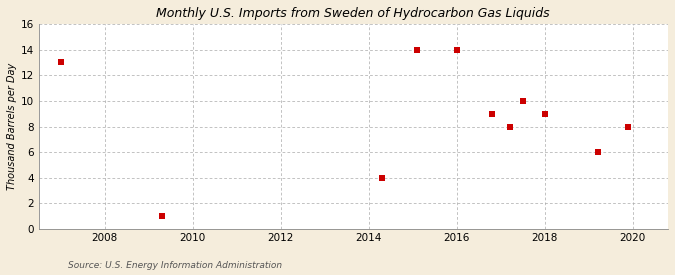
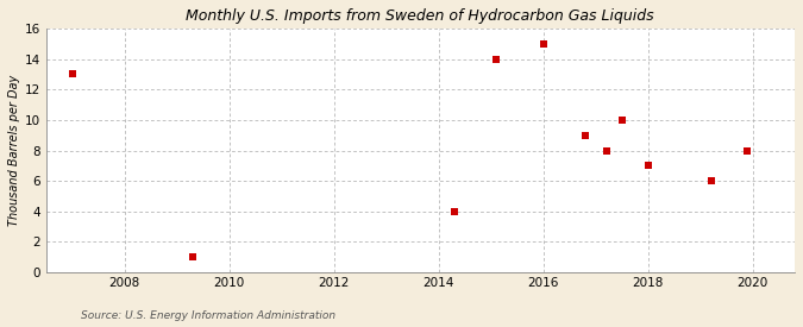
2016: 14 -> 15
2018: 9 -> 7
